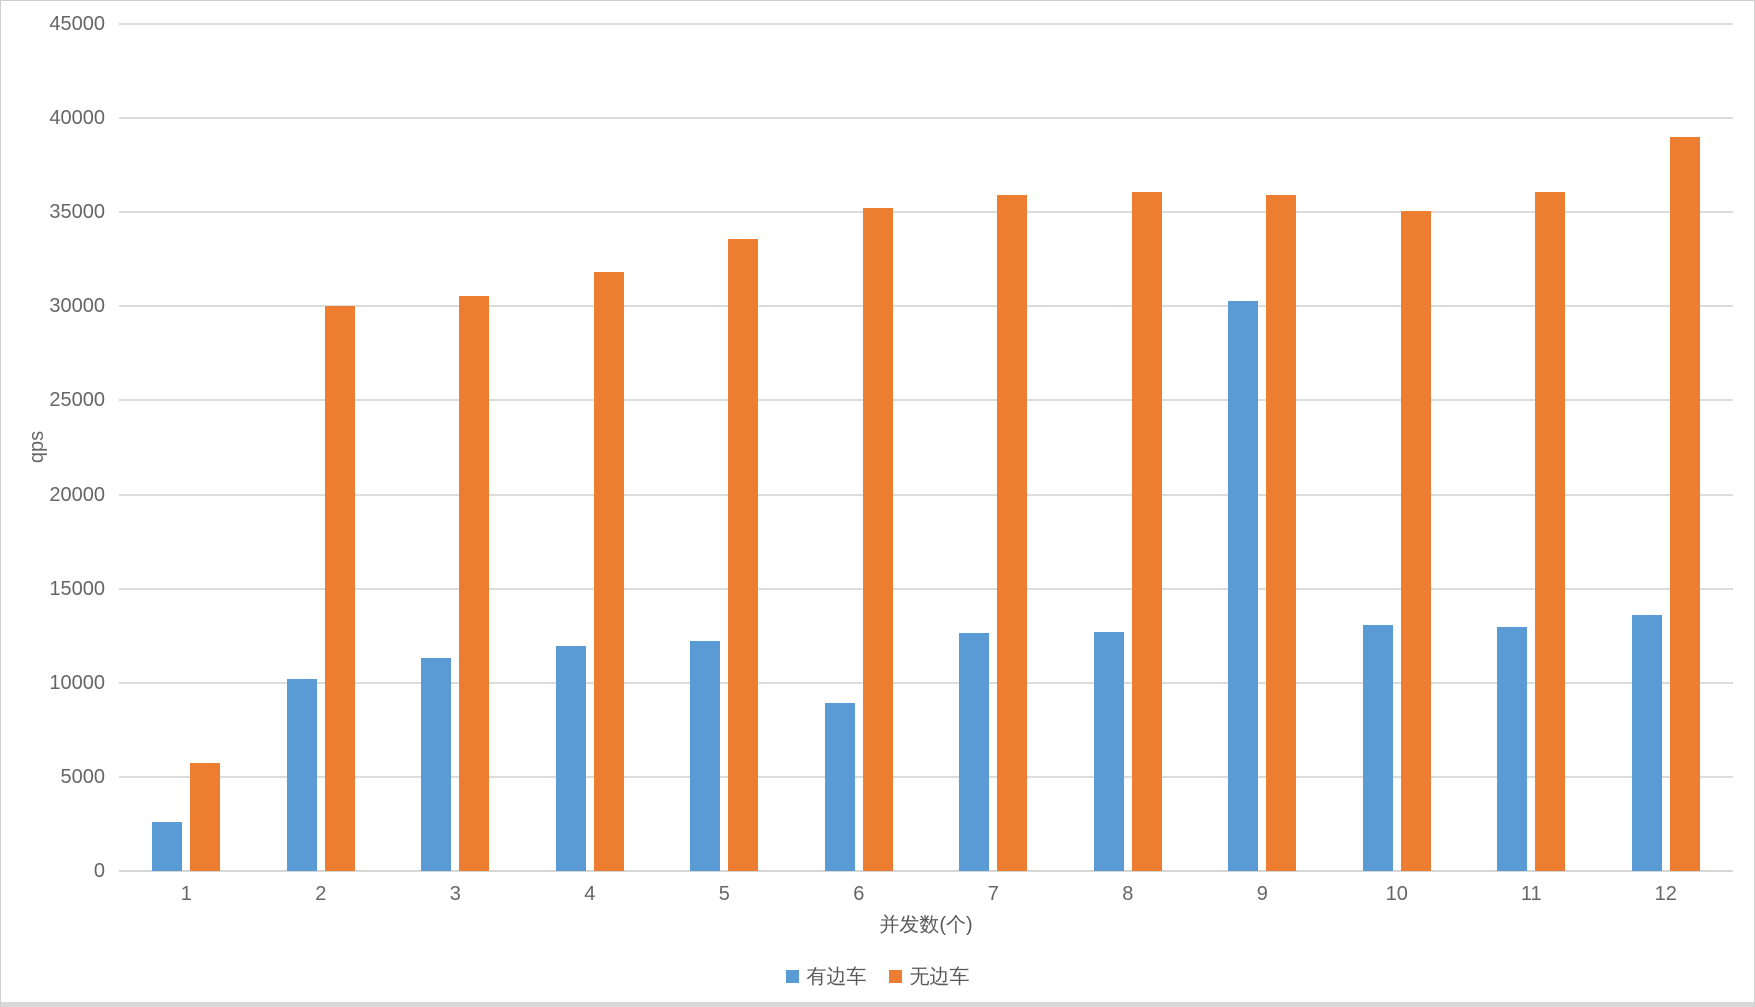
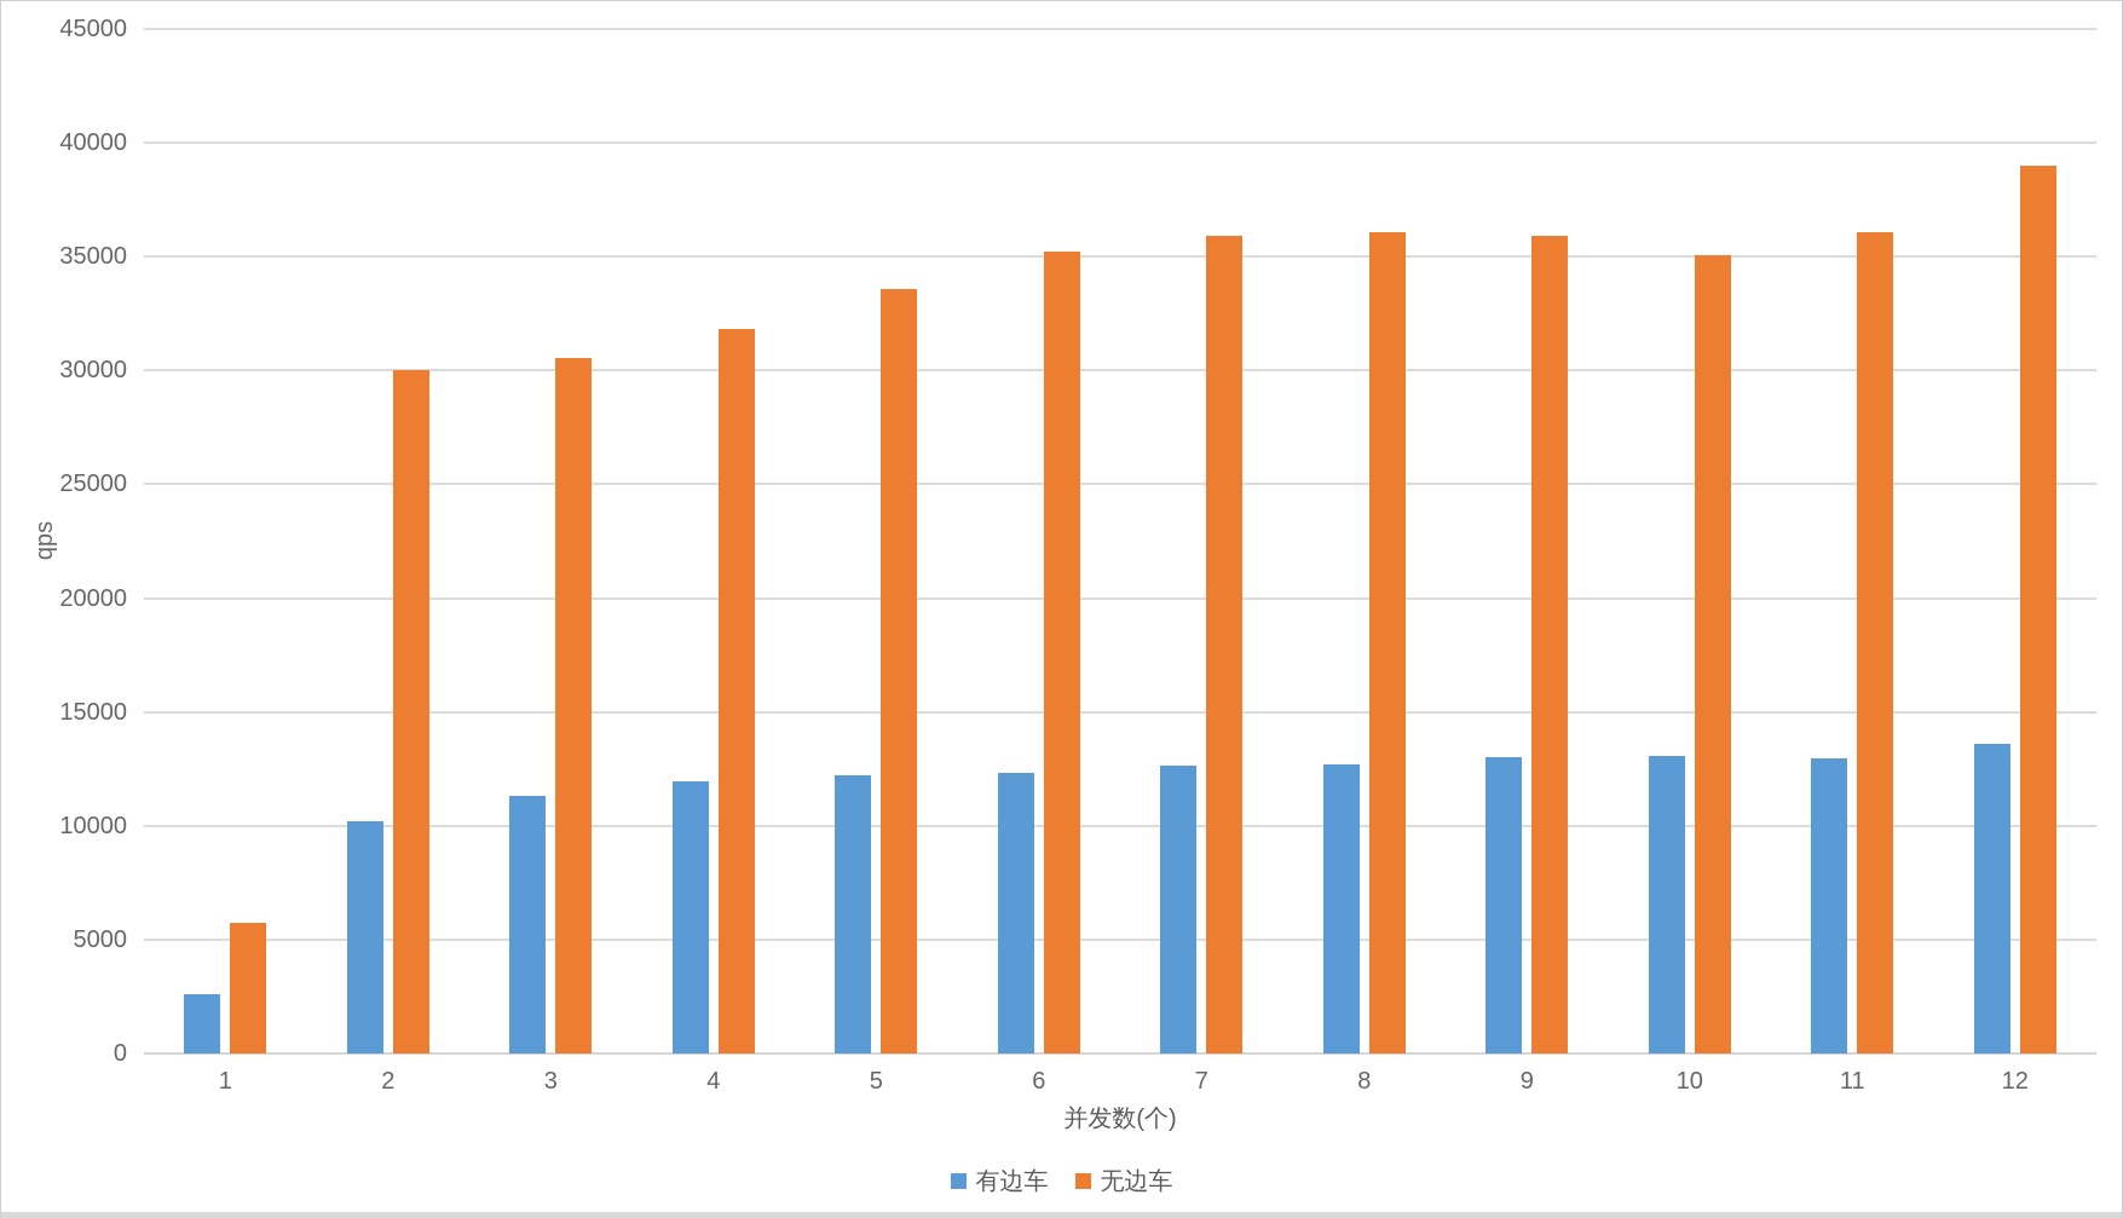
有边车/6: 8900 -> 12400
有边车/9: 30300 -> 13000
